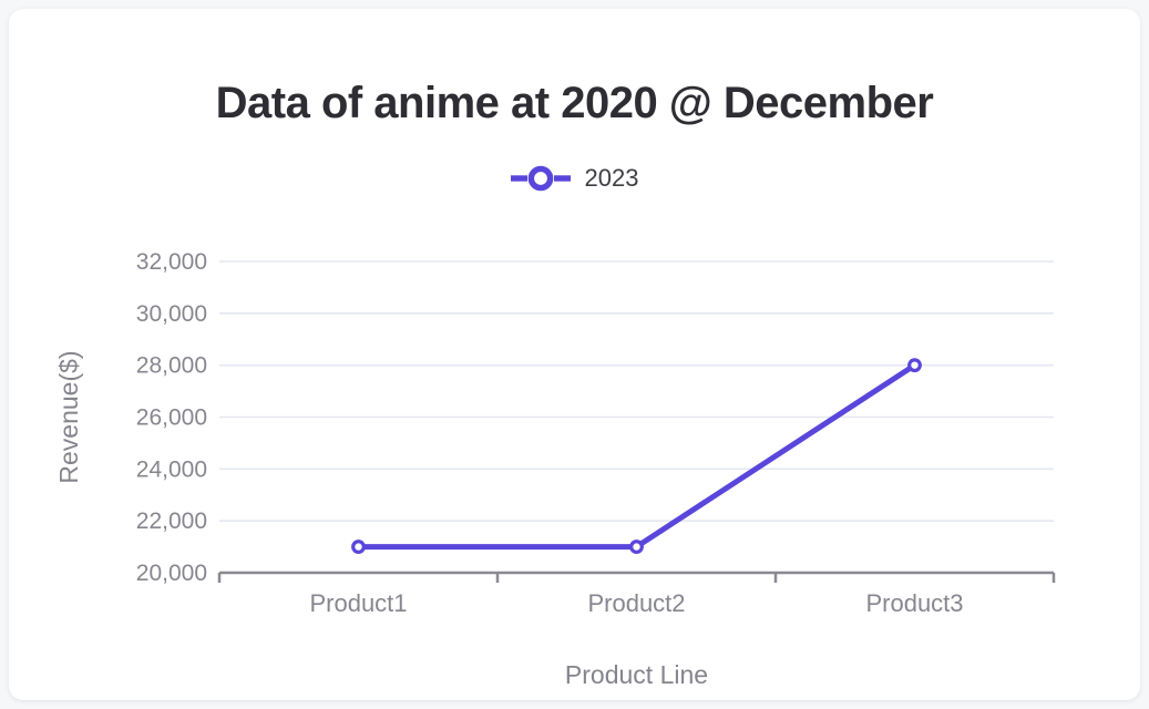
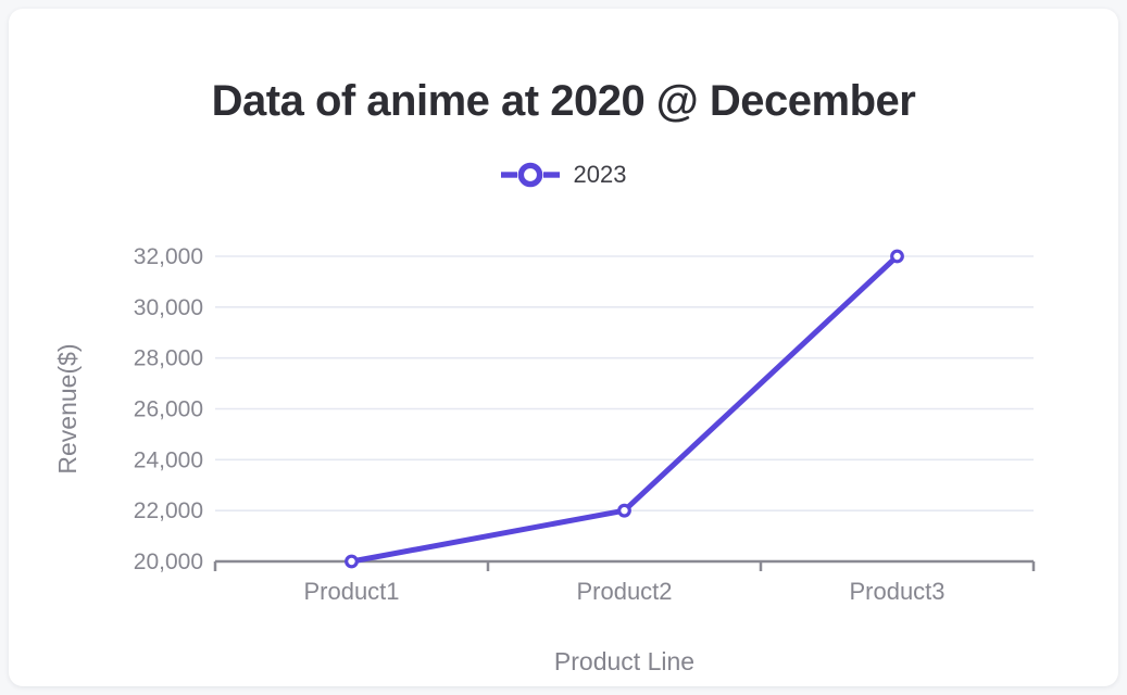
Product1: 21000 -> 20000
Product2: 21000 -> 22000
Product3: 28000 -> 32000
